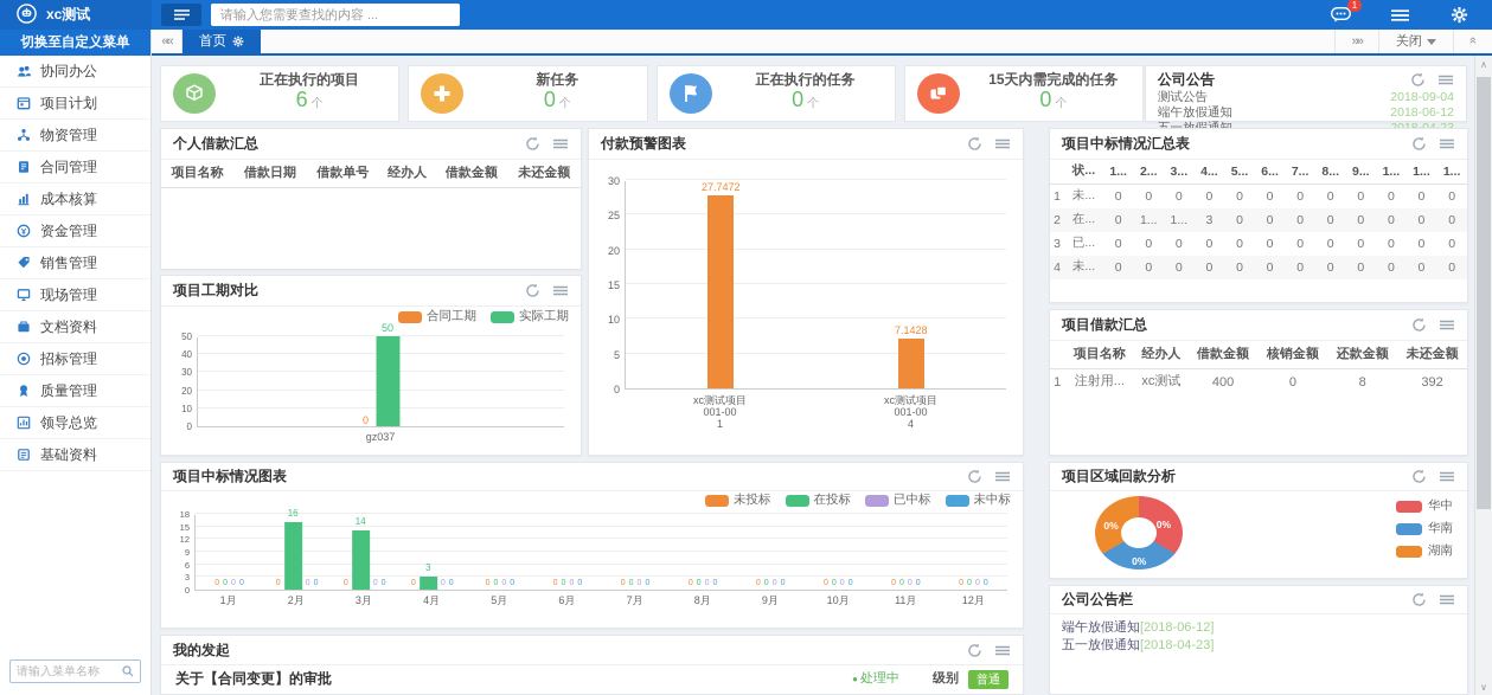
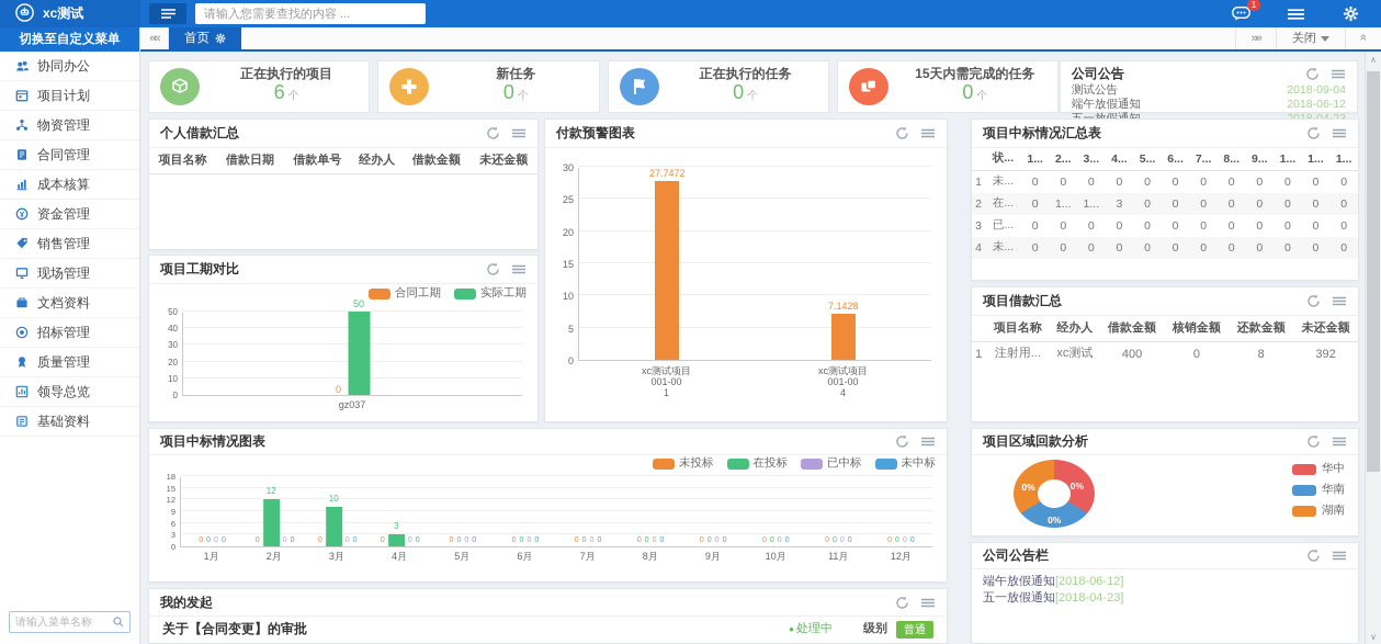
项目中标情况图表/在投标/2月: 16 -> 12
项目中标情况图表/在投标/3月: 14 -> 10
